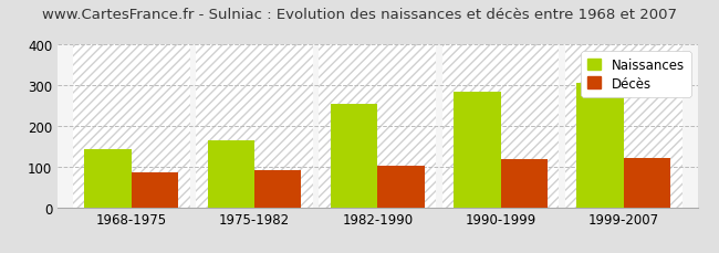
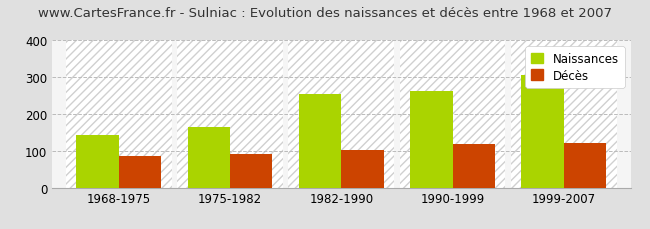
Naissances/1990-1999: 285 -> 262
